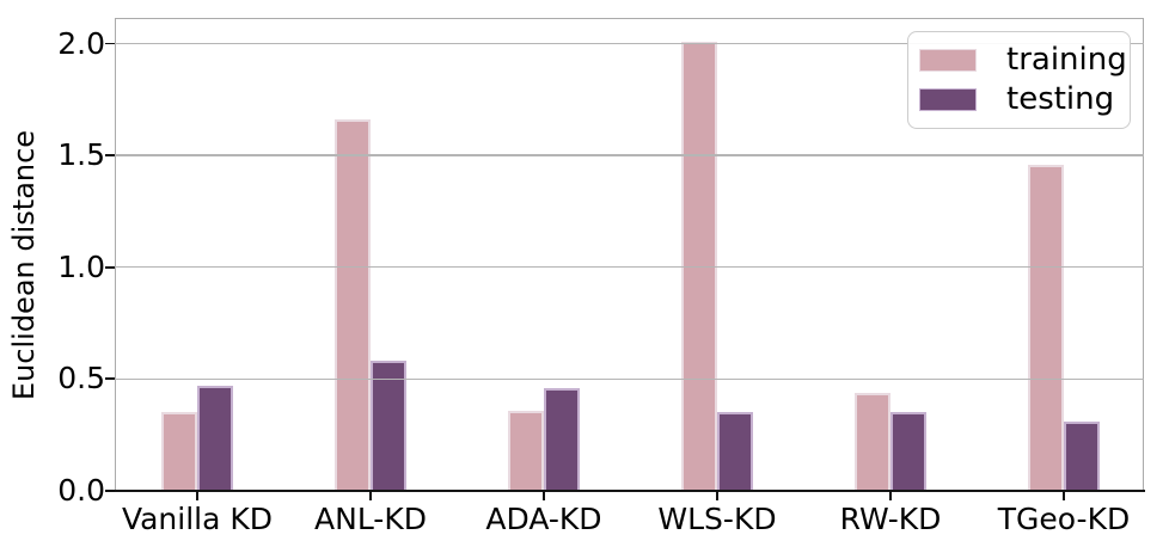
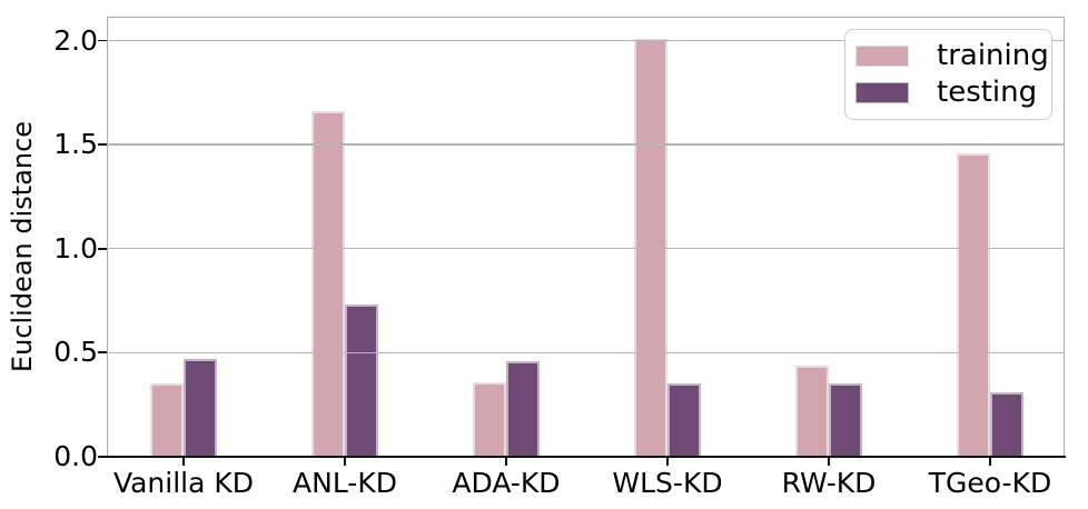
testing/ANL-KD: 0.58 -> 0.73
